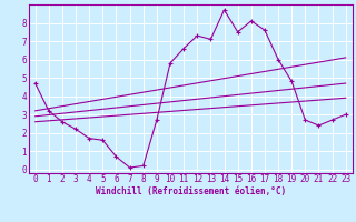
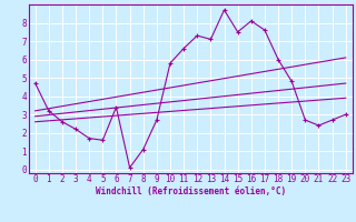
6: 0.7 -> 3.4
8: 0.2 -> 1.1
